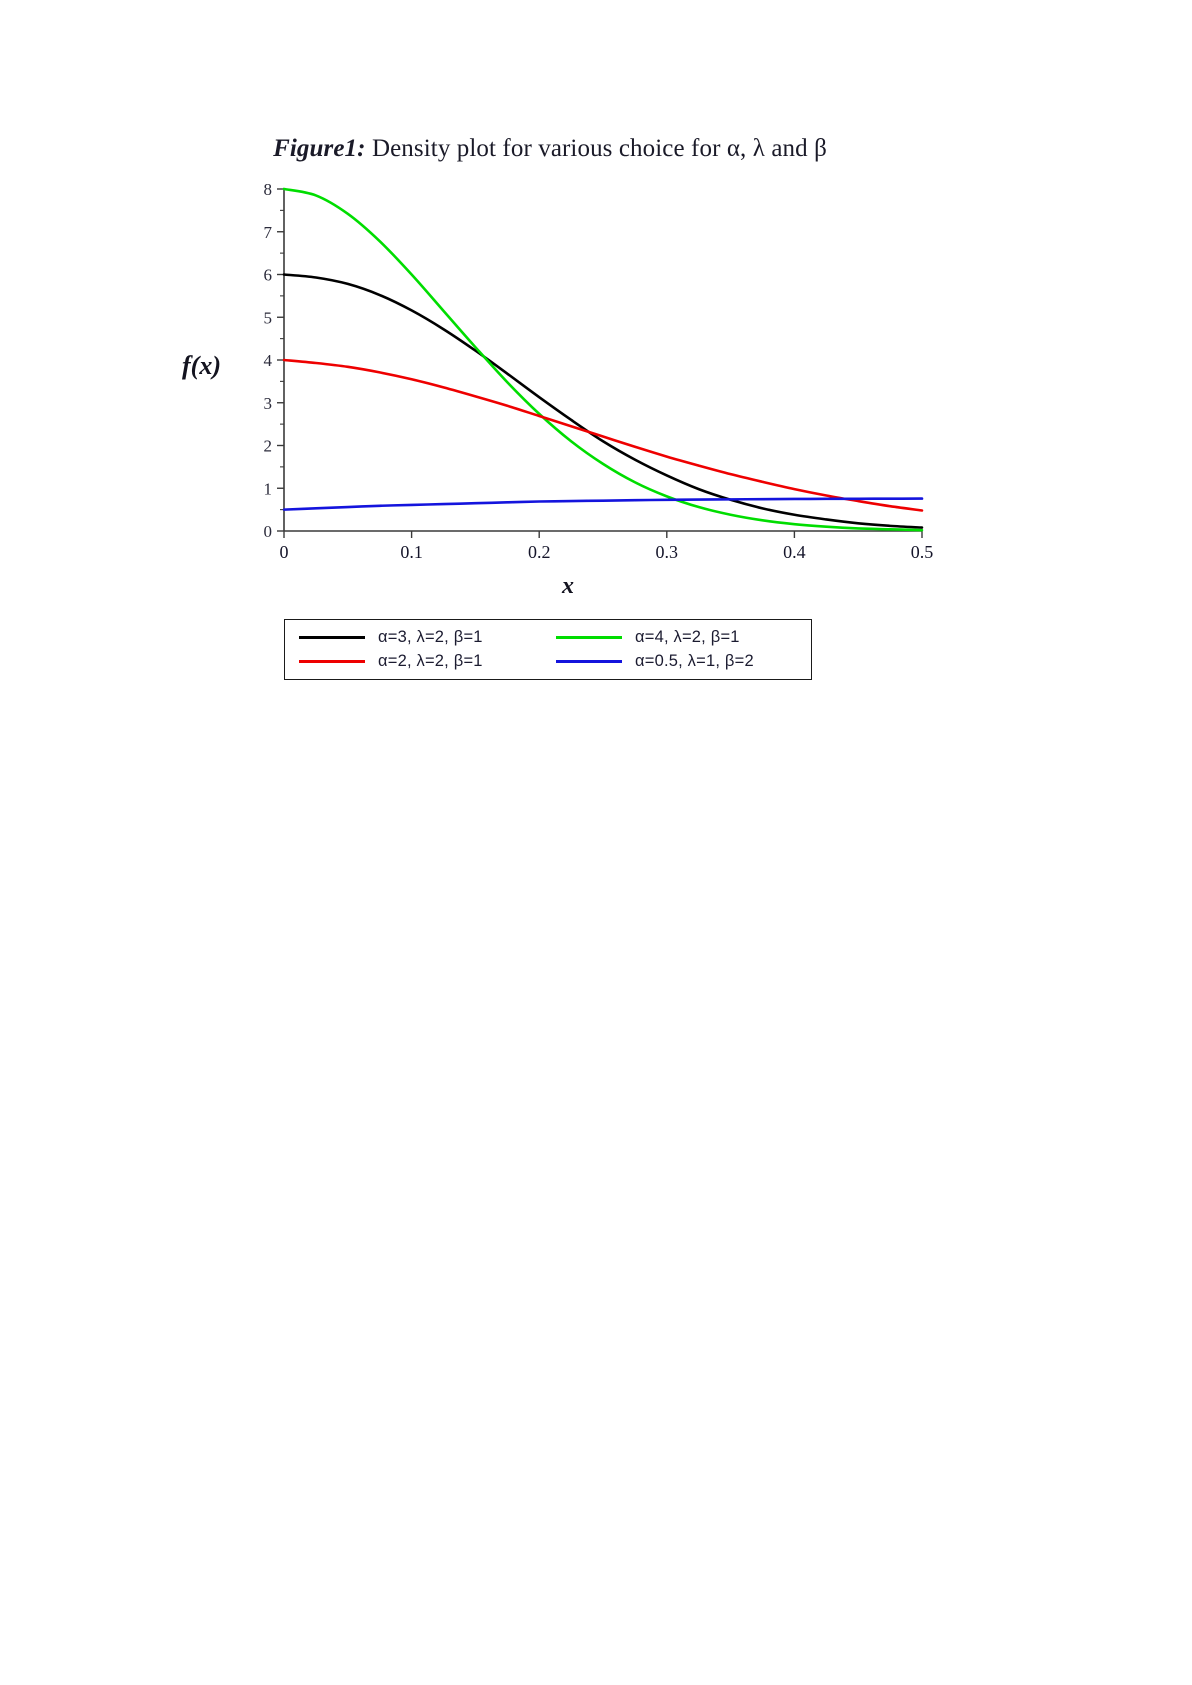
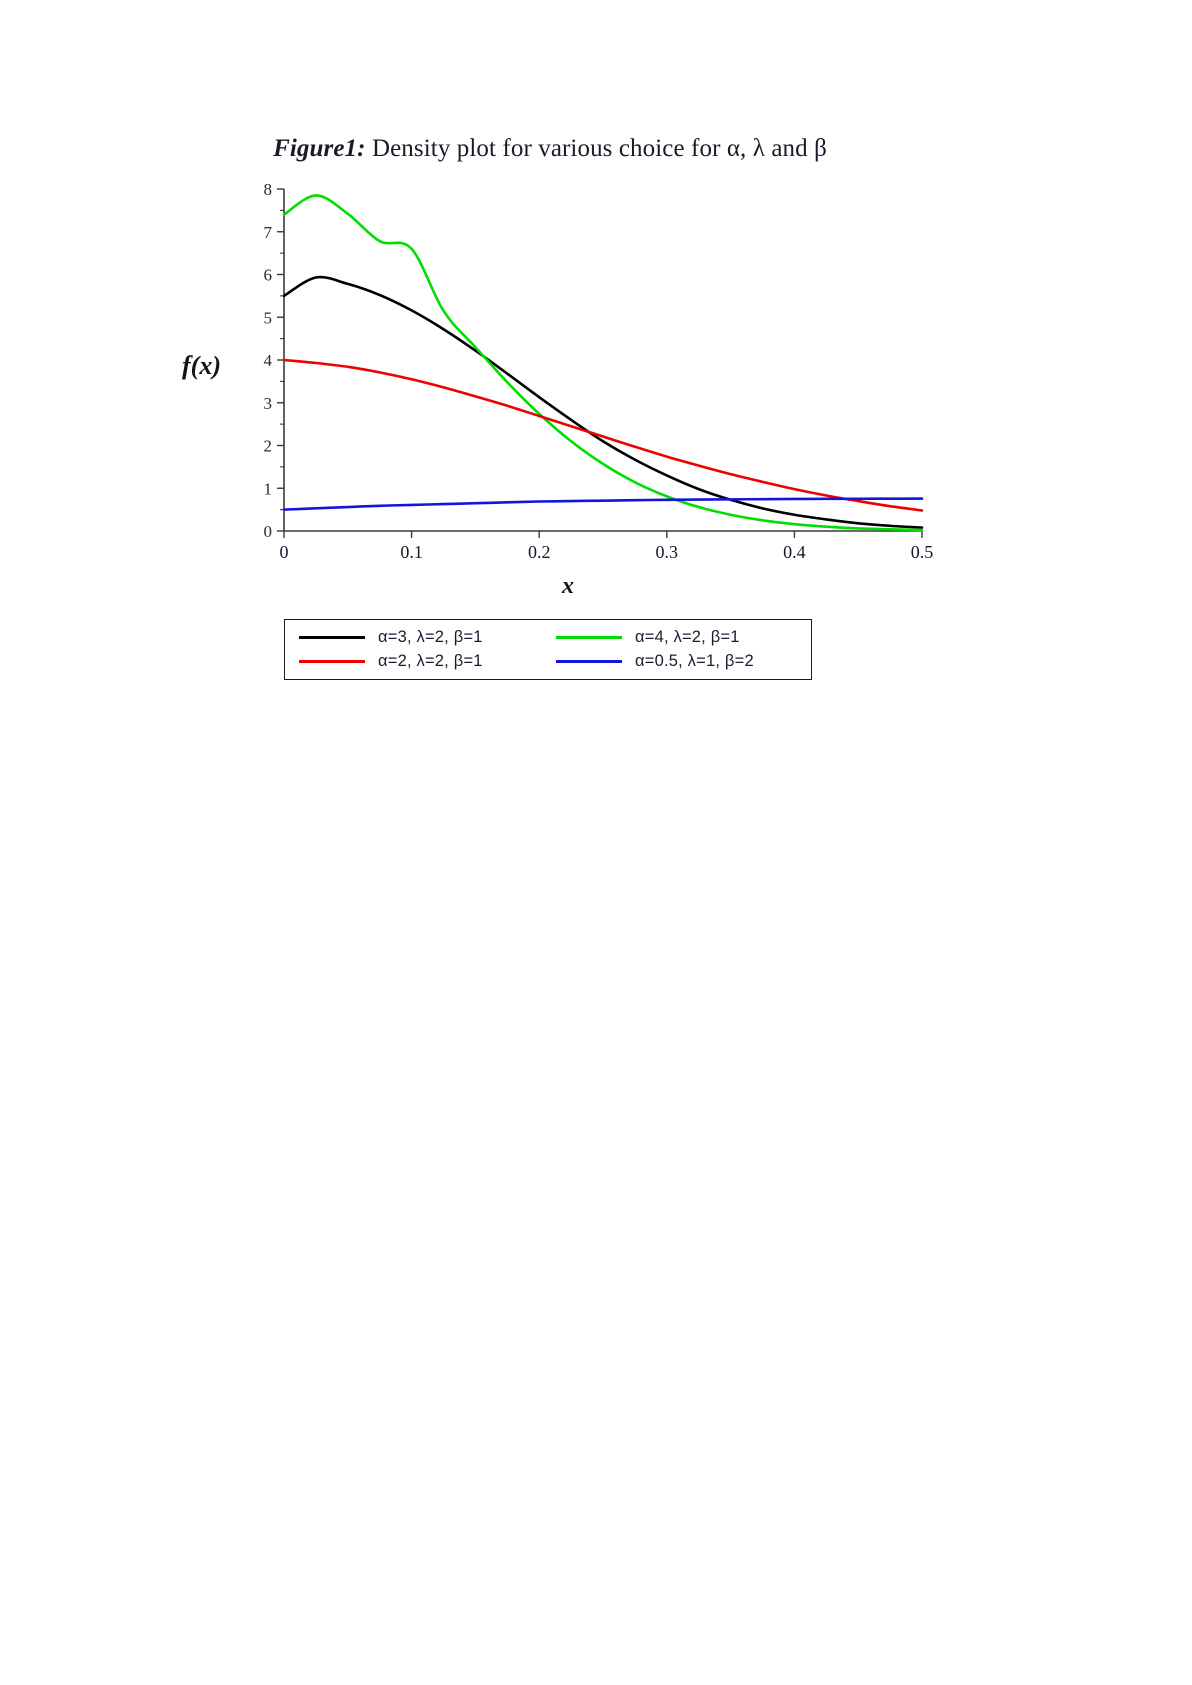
α=3, λ=2, β=1/0: 6.0 -> 5.5
α=4, λ=2, β=1/0: 8.0 -> 7.4
α=4, λ=2, β=1/0.1: 6.0 -> 6.6
